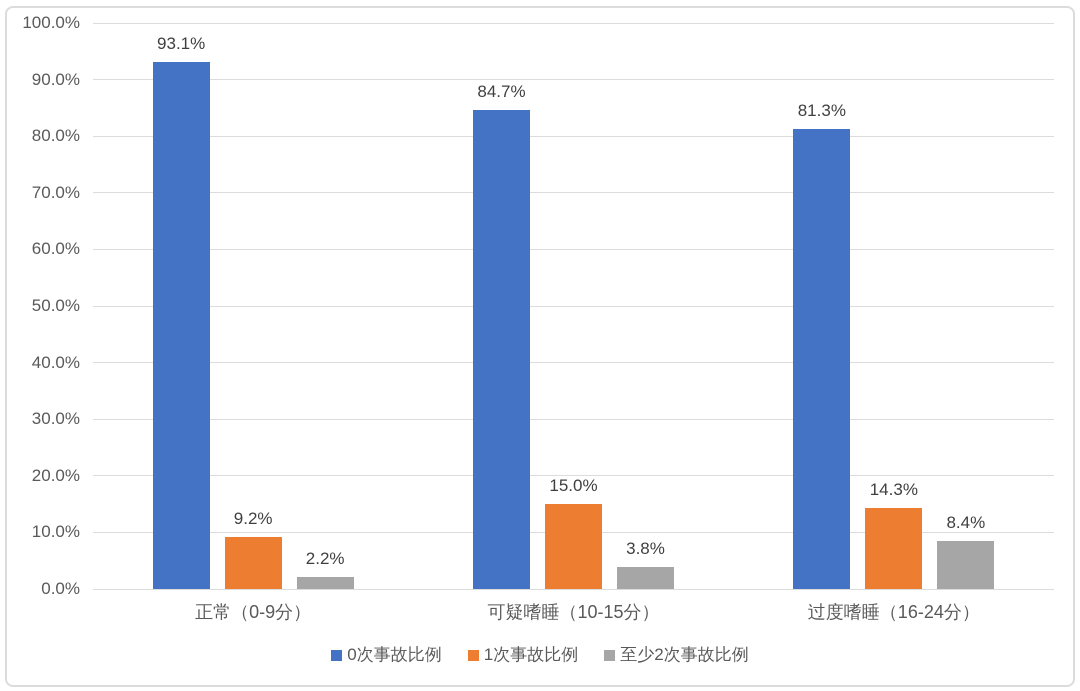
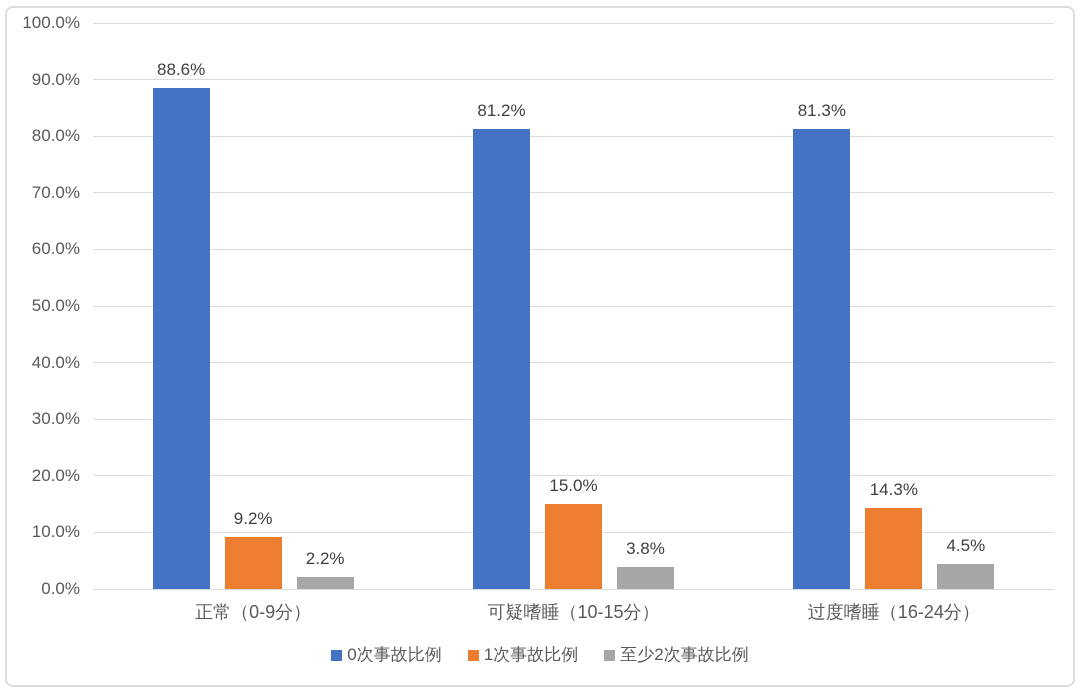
0次事故比例/正常（0-9分）: 93.1% -> 88.6%
0次事故比例/可疑嗜睡（10-15分）: 84.7% -> 81.2%
至少2次事故比例/过度嗜睡（16-24分）: 8.4% -> 4.5%
